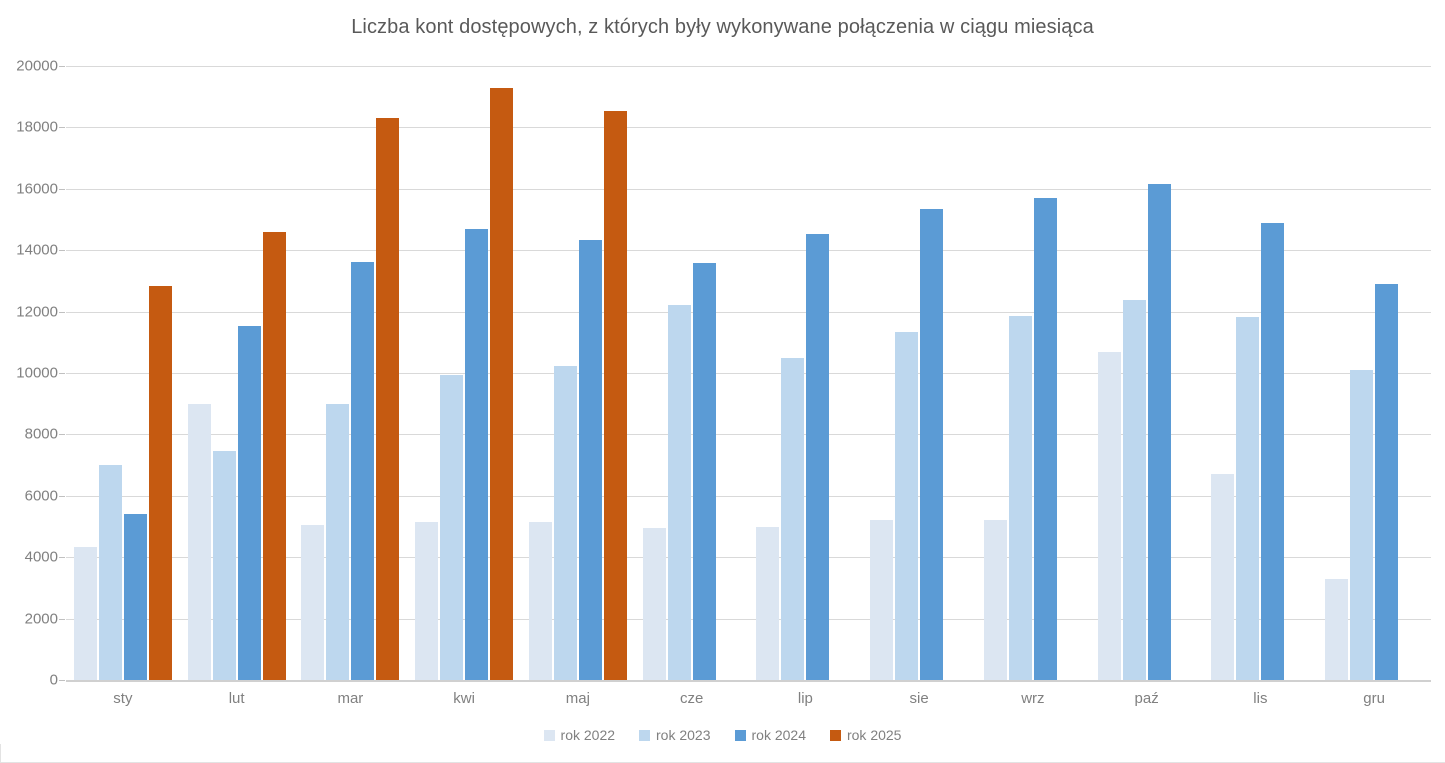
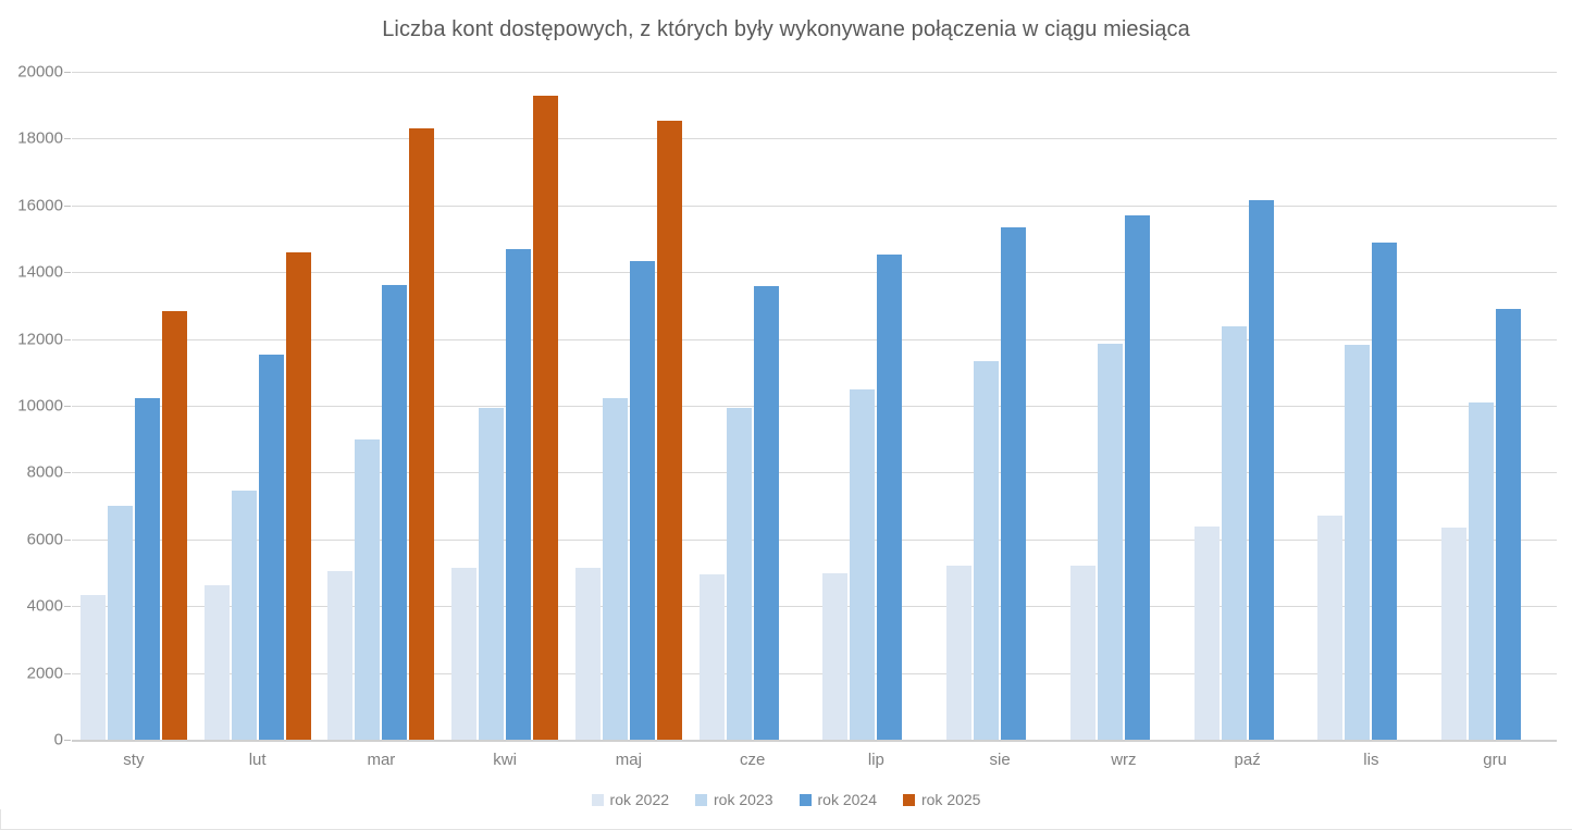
rok 2024/sty: 5400 -> 10200
rok 2022/lut: 9000 -> 4600
rok 2023/cze: 12200 -> 10000
rok 2022/paź: 10700 -> 6400
rok 2022/gru: 3300 -> 6400
